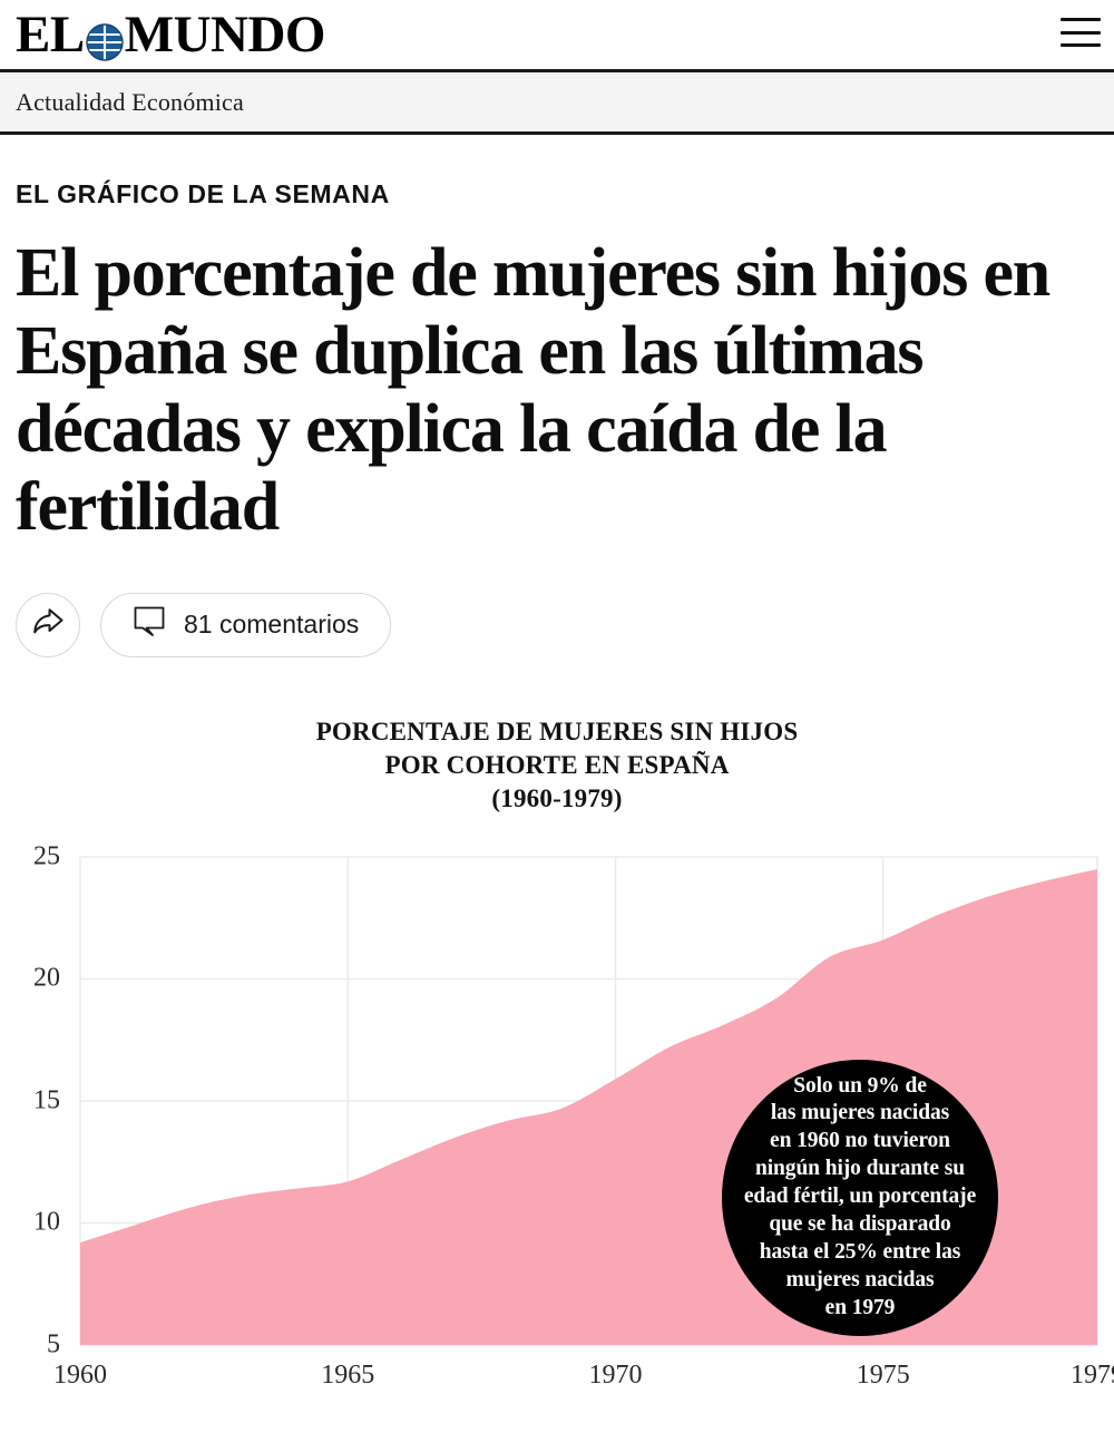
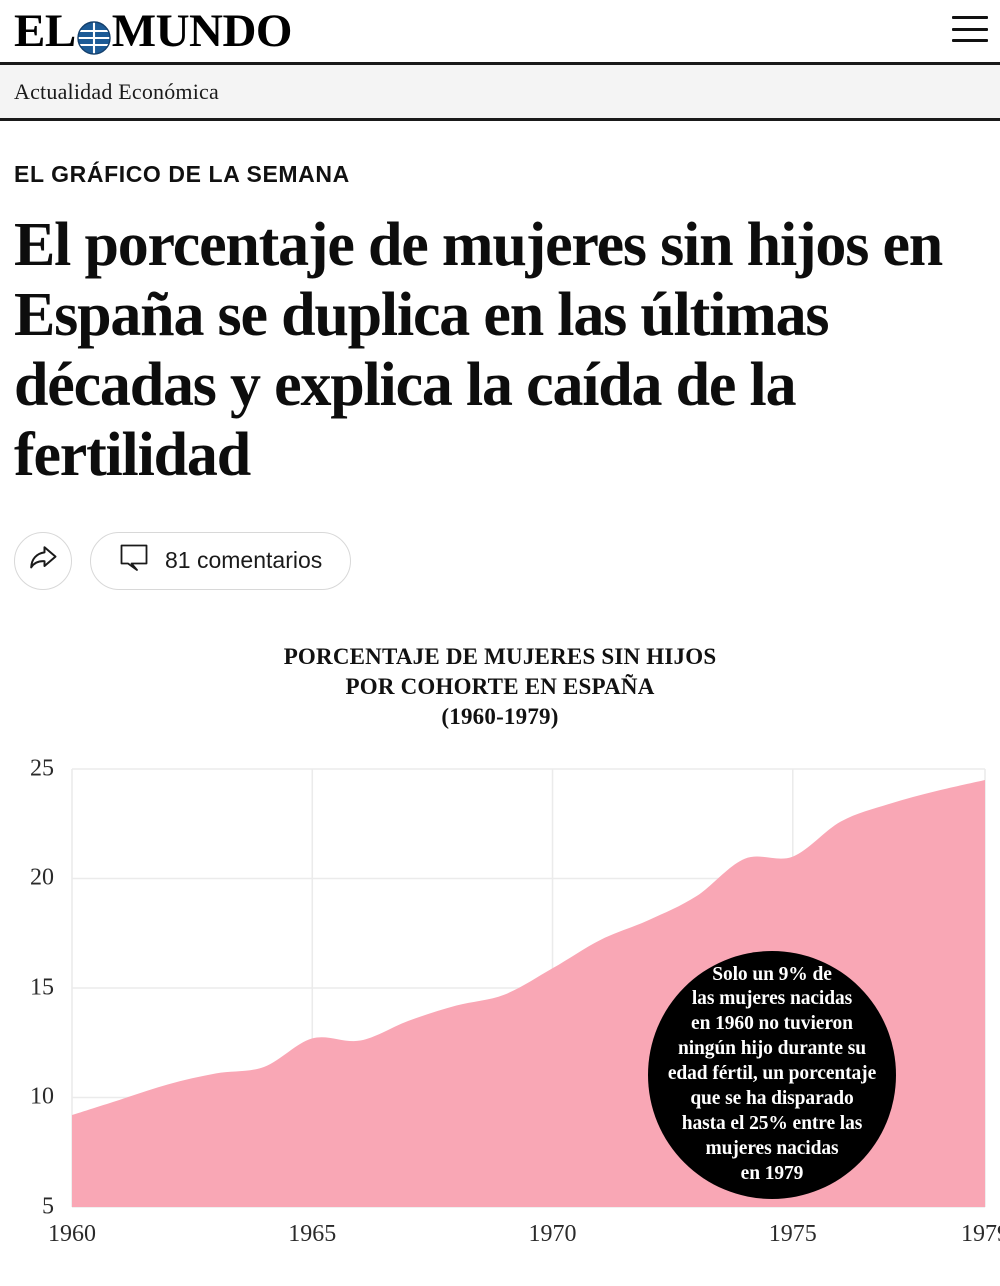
1965: 11.7 -> 12.7
1975: 21.6 -> 21.0
